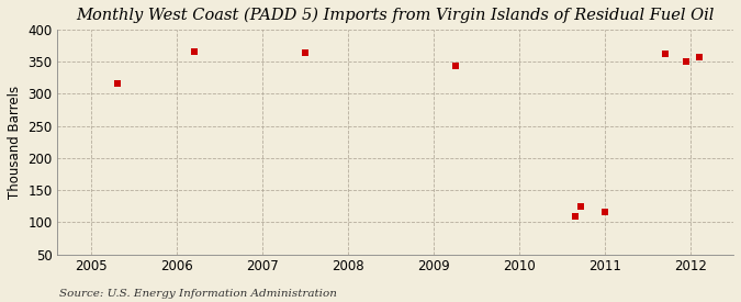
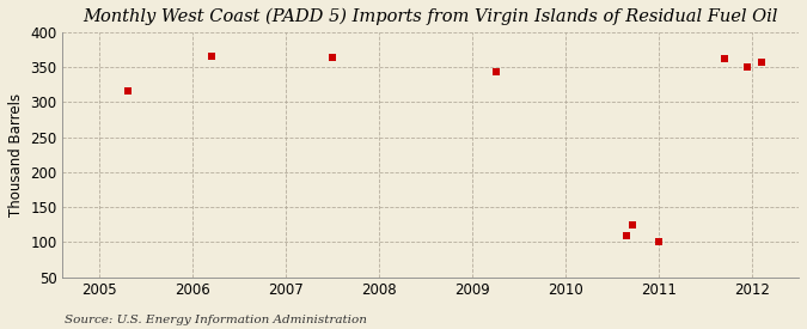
2011: 116 -> 100
